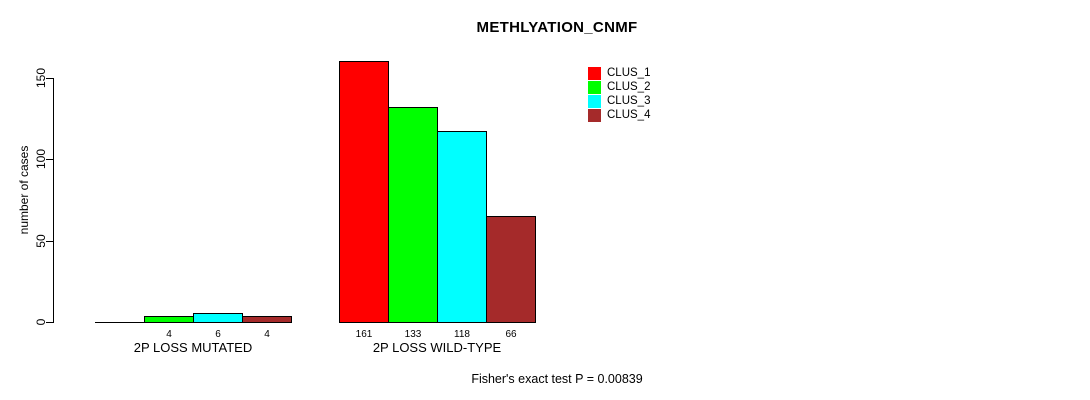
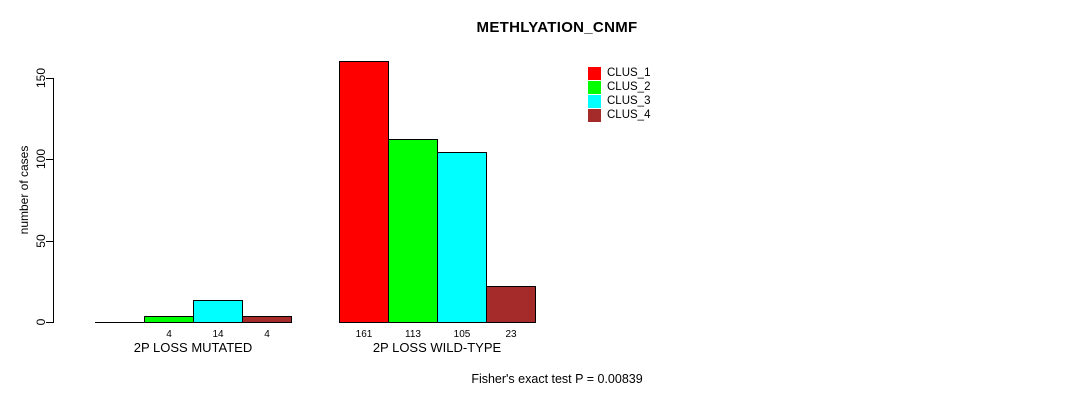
CLUS_3/2P LOSS MUTATED: 6 -> 14
CLUS_2/2P LOSS WILD-TYPE: 133 -> 113
CLUS_3/2P LOSS WILD-TYPE: 118 -> 105
CLUS_4/2P LOSS WILD-TYPE: 66 -> 23
